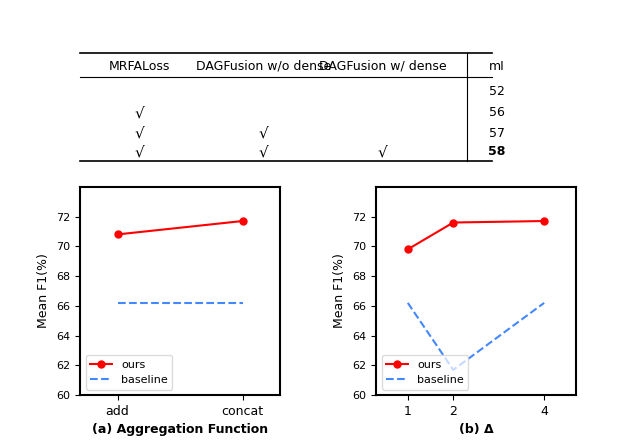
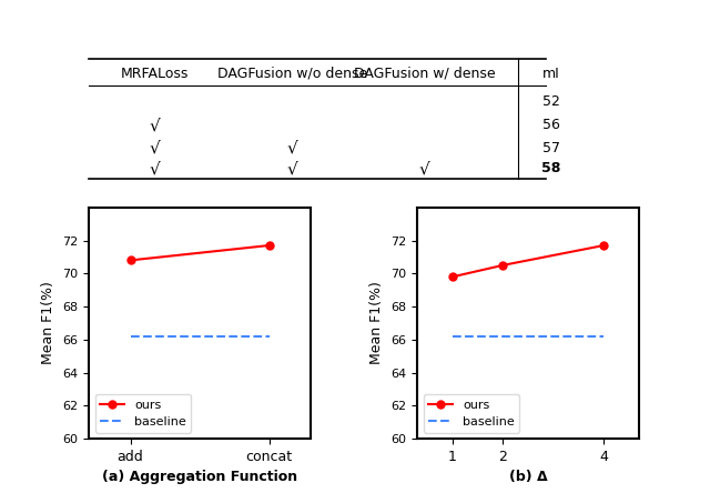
ours/2: 71.6 -> 70.5
baseline/2: 61.7 -> 66.2
